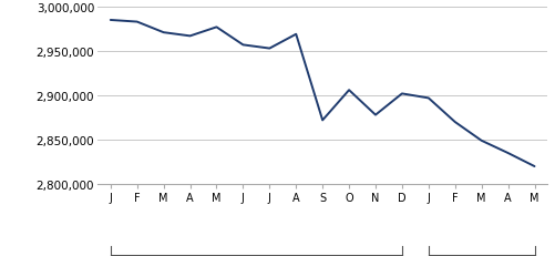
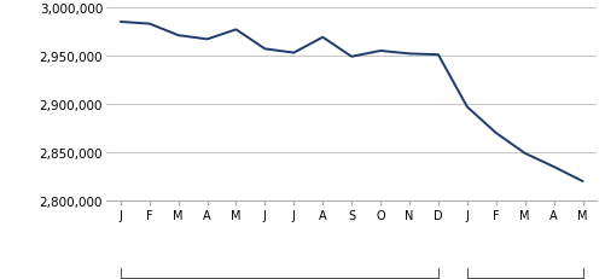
S: 2,872,000 -> 2,949,000
O: 2,906,000 -> 2,955,000
N: 2,878,000 -> 2,952,000
D: 2,902,000 -> 2,951,000
